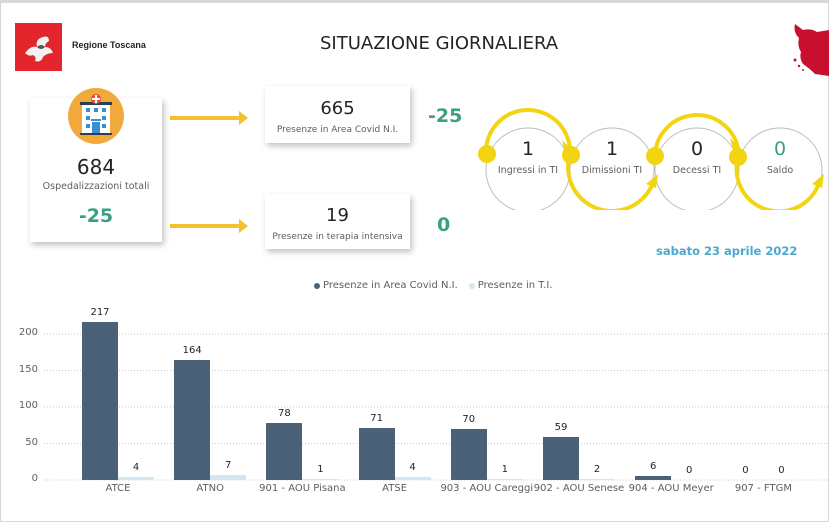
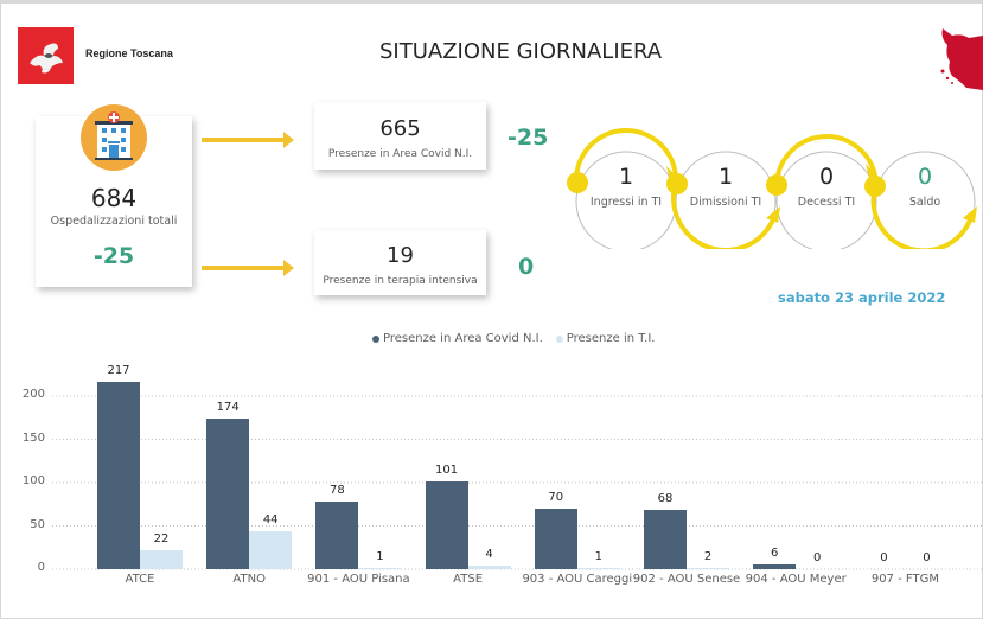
Presenze in T.I./ATCE: 4 -> 22
Presenze in Area Covid N.I./ATNO: 164 -> 174
Presenze in T.I./ATNO: 7 -> 44
Presenze in Area Covid N.I./ATSE: 71 -> 101
Presenze in Area Covid N.I./902 - AOU Senese: 59 -> 68
